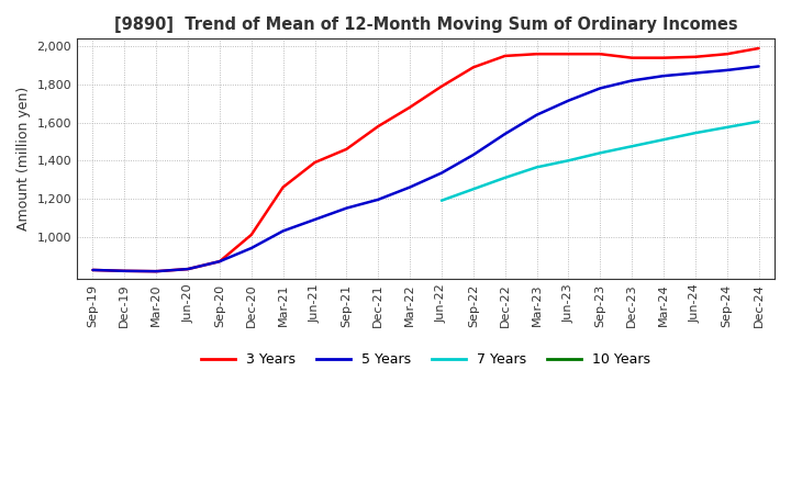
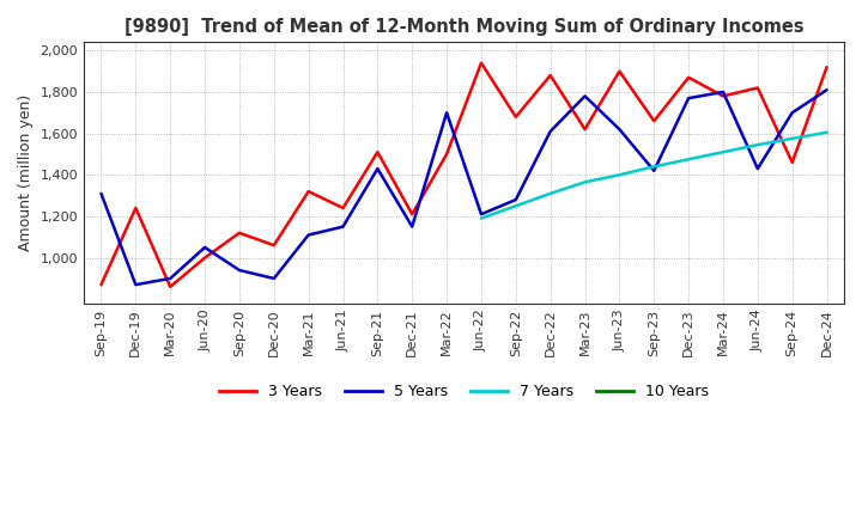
3 Years/Sep-19: 820 -> 870
5 Years/Sep-19: 820 -> 1,310
3 Years/Dec-19: 820 -> 1,240
5 Years/Dec-19: 820 -> 870
3 Years/Mar-20: 820 -> 860
5 Years/Mar-20: 820 -> 900
3 Years/Jun-20: 830 -> 1,000
5 Years/Jun-20: 830 -> 1,050
3 Years/Sep-20: 870 -> 1,120
5 Years/Sep-20: 870 -> 940
3 Years/Dec-20: 1,010 -> 1,060
5 Years/Dec-20: 940 -> 900
3 Years/Mar-21: 1,260 -> 1,320
5 Years/Mar-21: 1,030 -> 1,110
3 Years/Jun-21: 1,390 -> 1,240
5 Years/Jun-21: 1,090 -> 1,150
3 Years/Sep-21: 1,460 -> 1,510
5 Years/Sep-21: 1,150 -> 1,430
3 Years/Dec-21: 1,580 -> 1,210
5 Years/Dec-21: 1,200 -> 1,150
3 Years/Mar-22: 1,680 -> 1,500
5 Years/Mar-22: 1,260 -> 1,700
3 Years/Jun-22: 1,790 -> 1,940
5 Years/Jun-22: 1,340 -> 1,210
3 Years/Sep-22: 1,890 -> 1,680
5 Years/Sep-22: 1,430 -> 1,280
3 Years/Dec-22: 1,950 -> 1,880
5 Years/Dec-22: 1,540 -> 1,610
3 Years/Mar-23: 1,960 -> 1,620
5 Years/Mar-23: 1,640 -> 1,780
3 Years/Jun-23: 1,960 -> 1,900
5 Years/Jun-23: 1,720 -> 1,620
3 Years/Sep-23: 1,960 -> 1,660
5 Years/Sep-23: 1,780 -> 1,420
3 Years/Dec-23: 1,940 -> 1,870
5 Years/Dec-23: 1,820 -> 1,770
3 Years/Mar-24: 1,940 -> 1,780
5 Years/Mar-24: 1,840 -> 1,800
3 Years/Jun-24: 1,940 -> 1,820
5 Years/Jun-24: 1,860 -> 1,430
3 Years/Sep-24: 1,960 -> 1,460
5 Years/Sep-24: 1,880 -> 1,700
3 Years/Dec-24: 1,990 -> 1,920
5 Years/Dec-24: 1,900 -> 1,810
